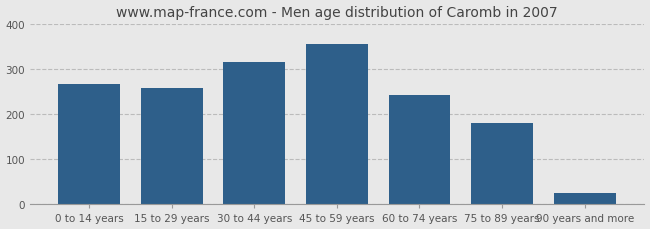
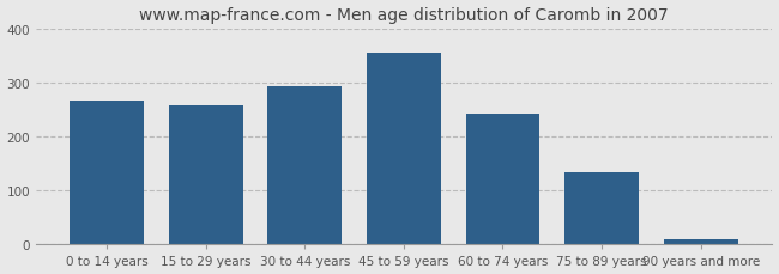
30 to 44 years: 315 -> 293
75 to 89 years: 180 -> 133
90 years and more: 25 -> 10
